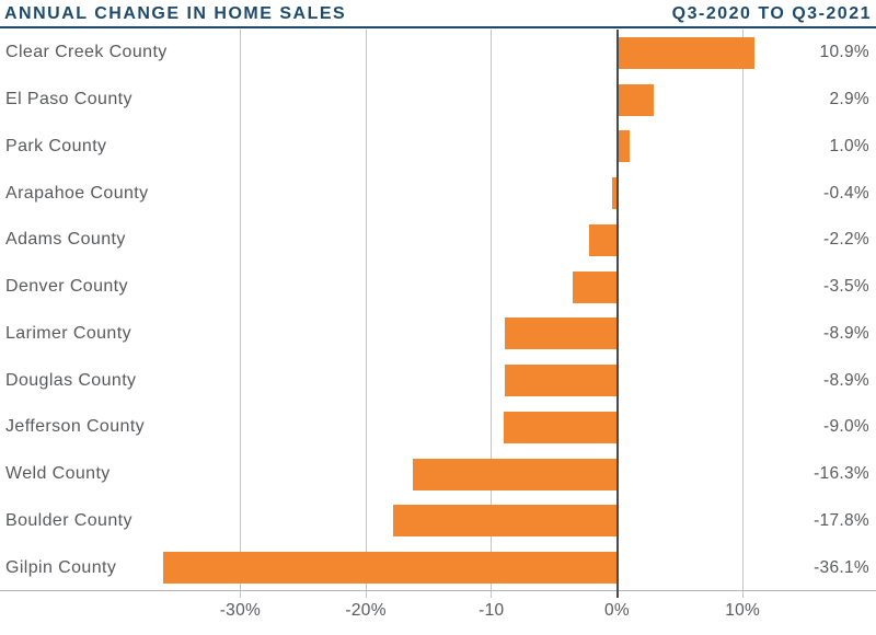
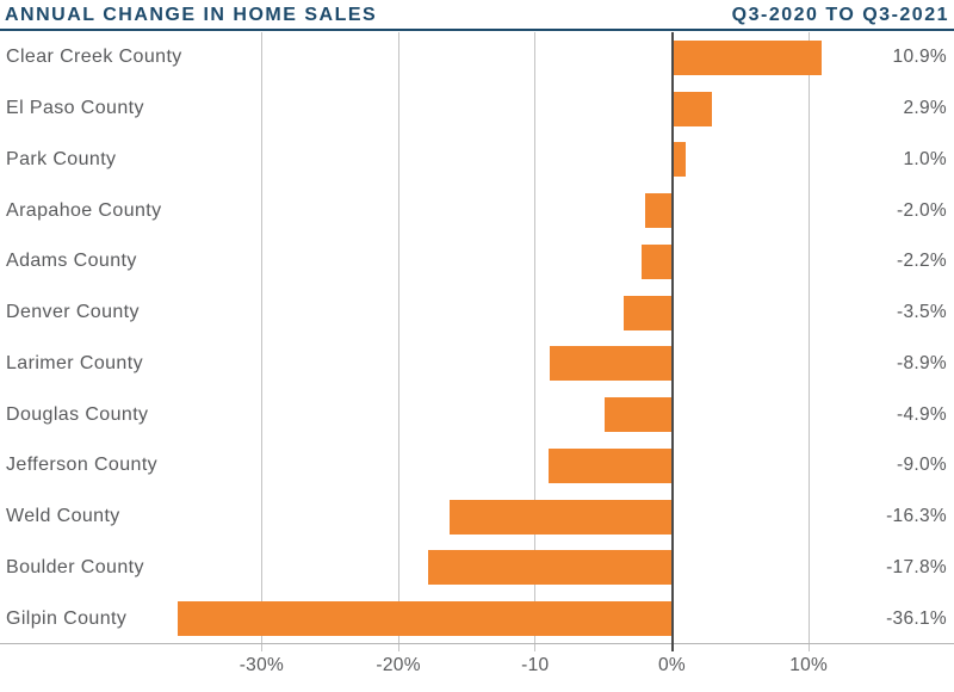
Arapahoe County: -0.4% -> -2.0%
Douglas County: -8.9% -> -4.9%
